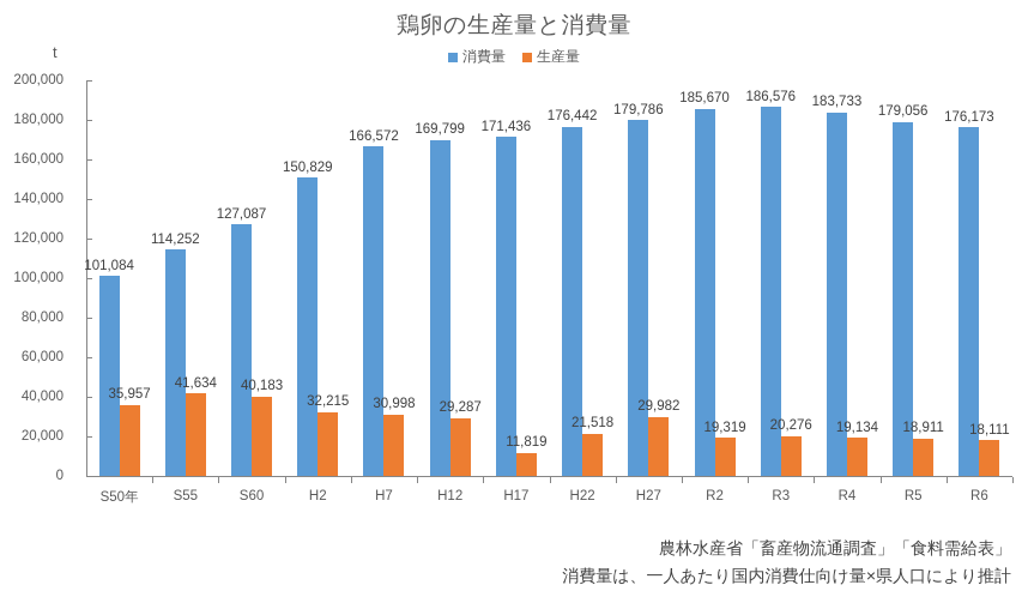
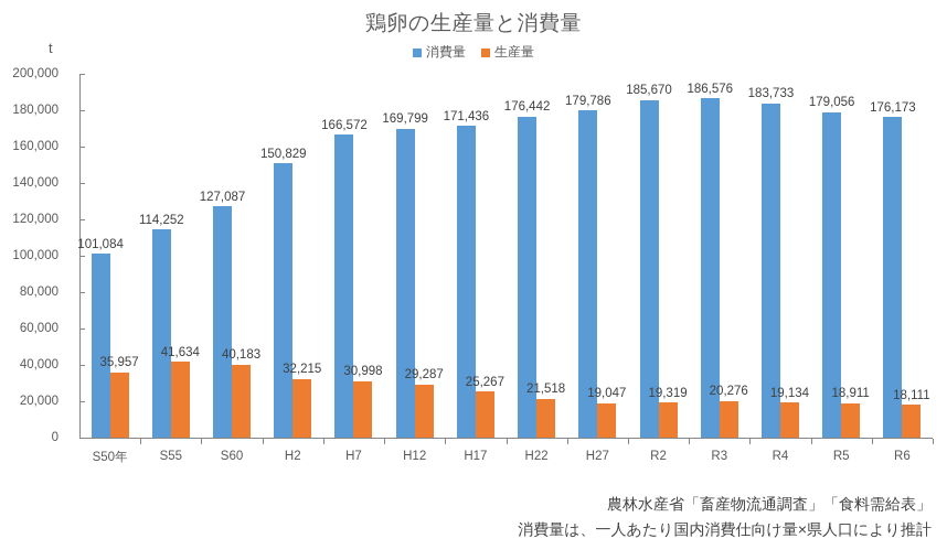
生産量/H17: 11,819 -> 25,267
生産量/H27: 29,982 -> 19,047
